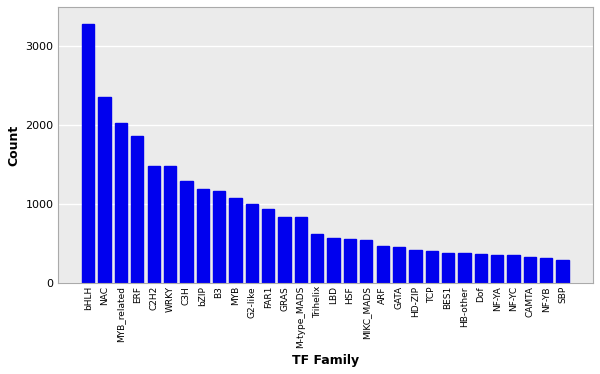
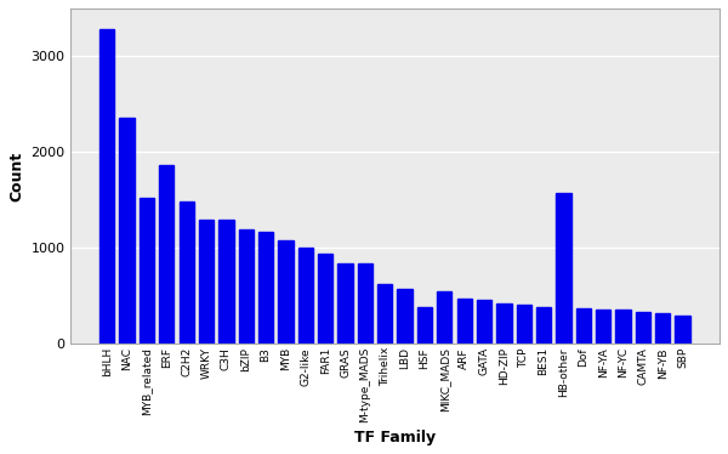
MYB_related: 2030 -> 1520
WRKY: 1480 -> 1300
HSF: 560 -> 380
HB-other: 380 -> 1580
